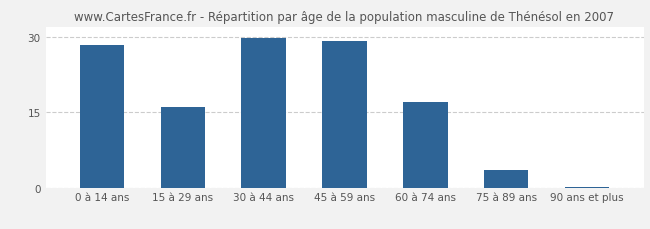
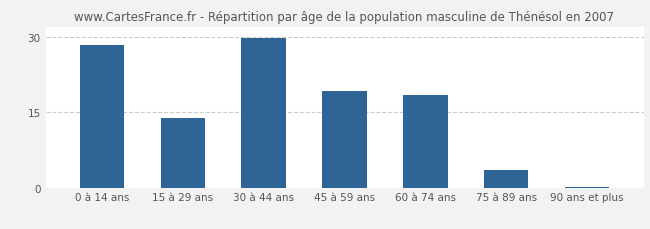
15 à 29 ans: 16.1 -> 13.8
45 à 59 ans: 29.2 -> 19.2
60 à 74 ans: 17.0 -> 18.4
